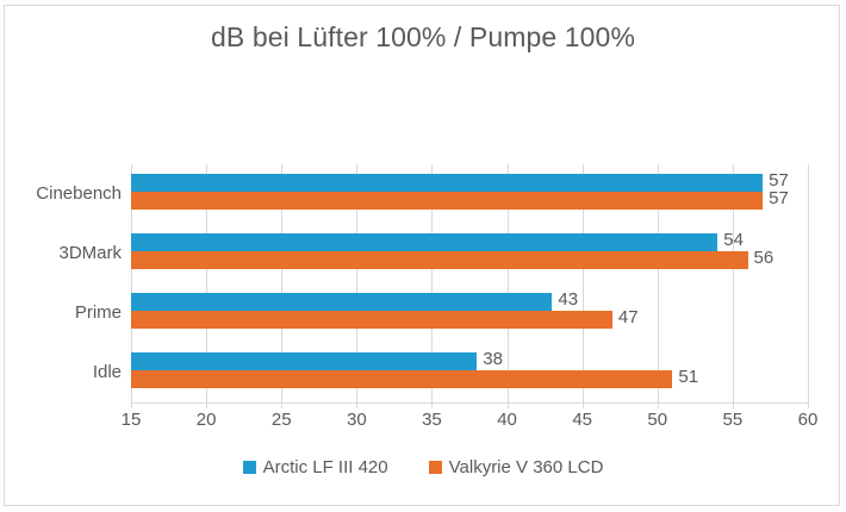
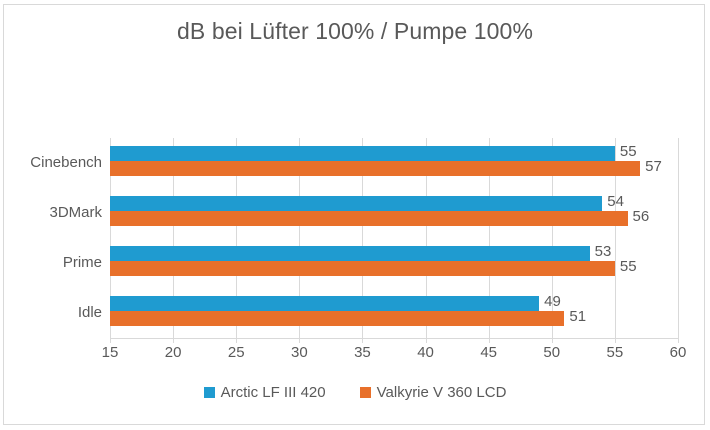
Arctic LF III 420/Cinebench: 57 -> 55
Arctic LF III 420/Prime: 43 -> 53
Valkyrie V 360 LCD/Prime: 47 -> 55
Arctic LF III 420/Idle: 38 -> 49
